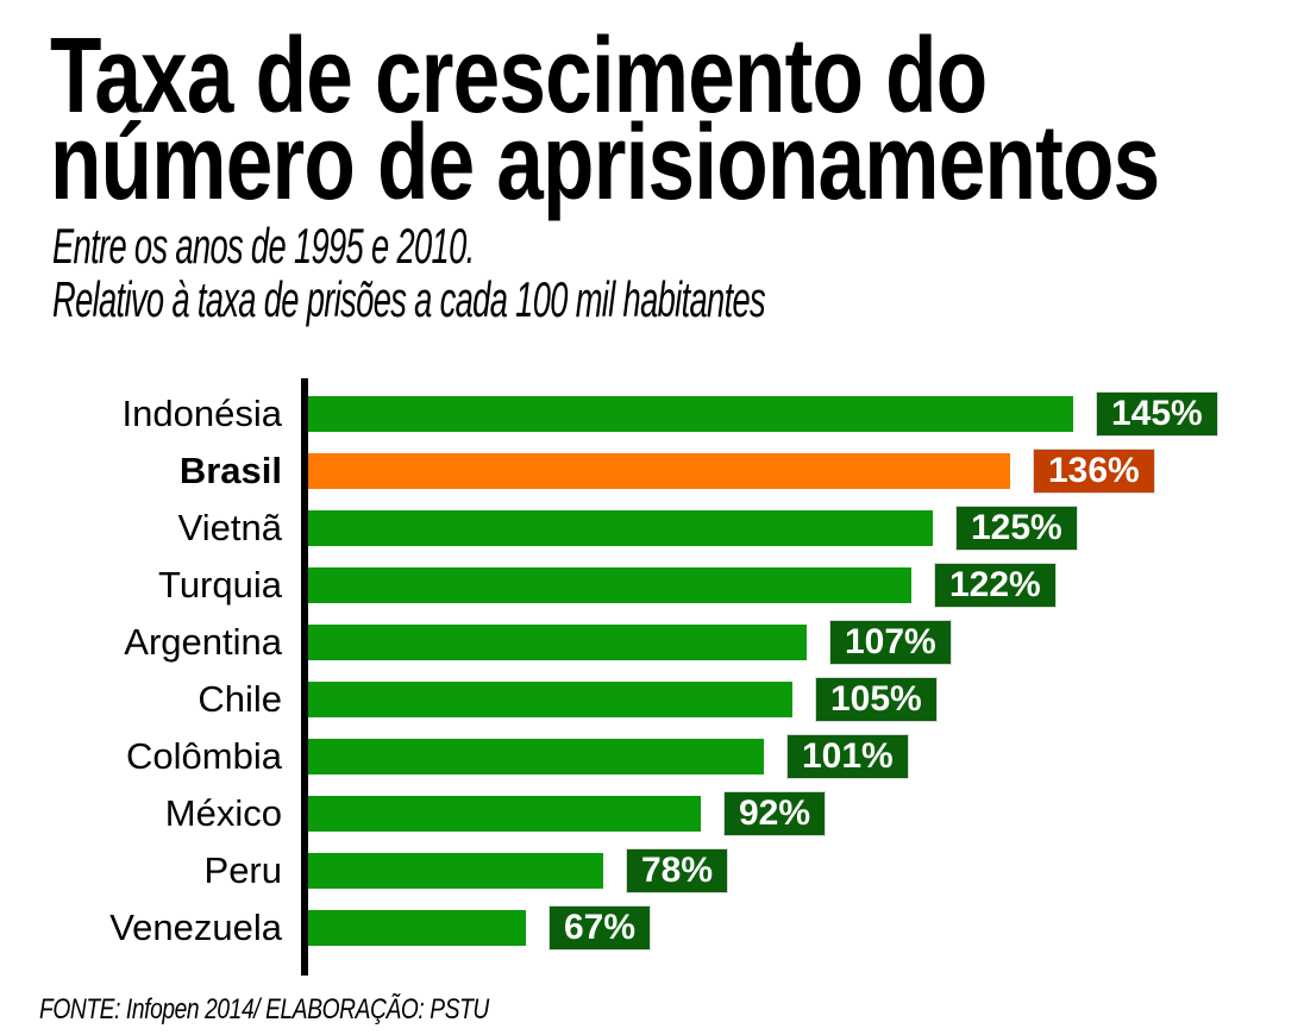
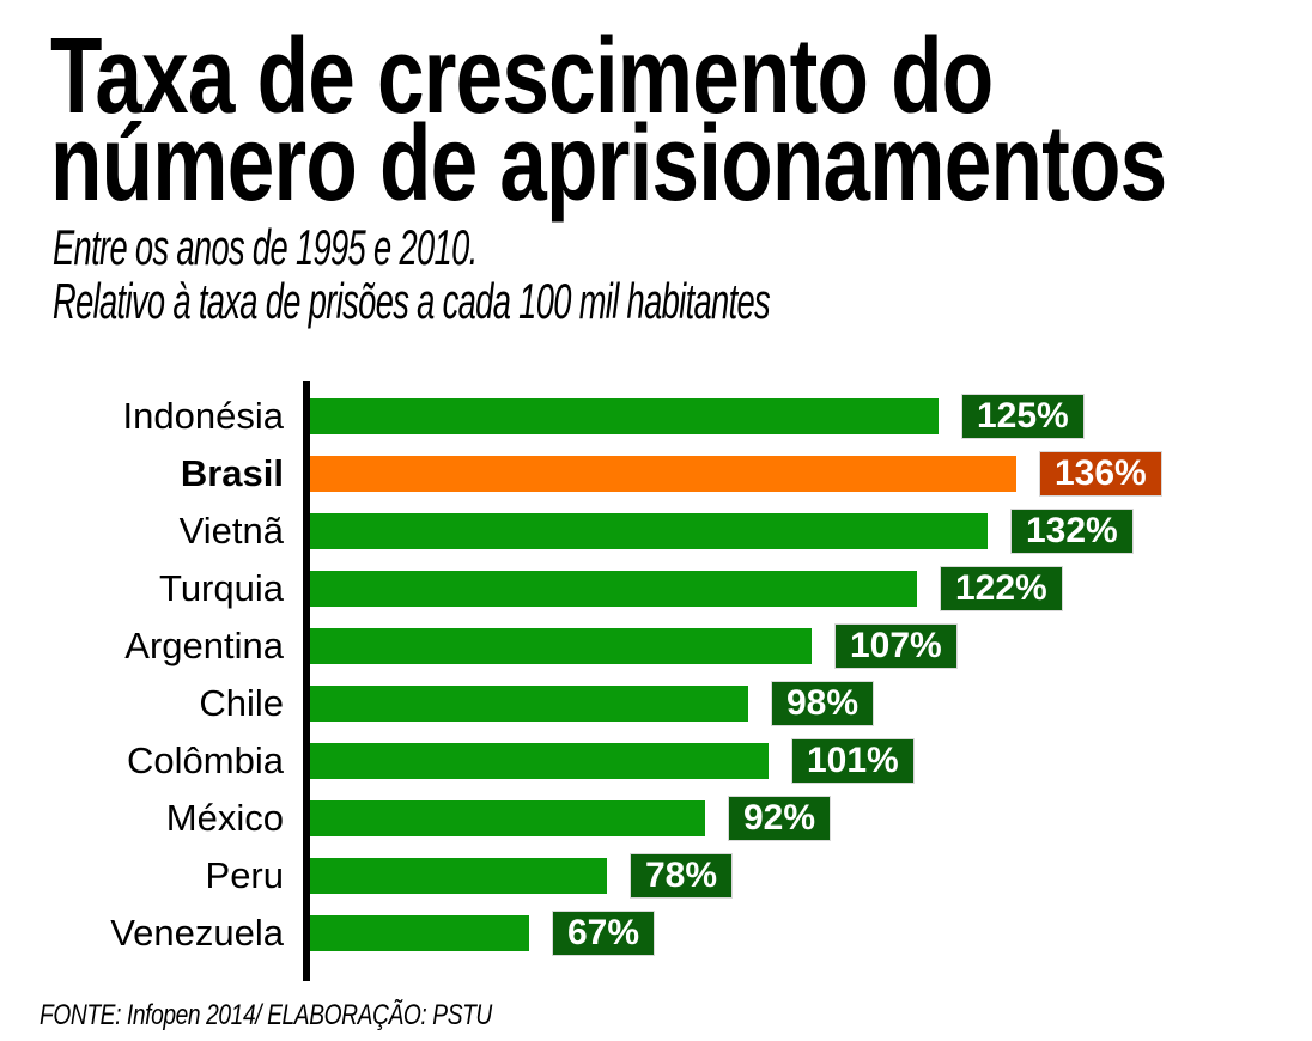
Indonésia: 145% -> 125%
Vietnã: 125% -> 132%
Chile: 105% -> 98%
